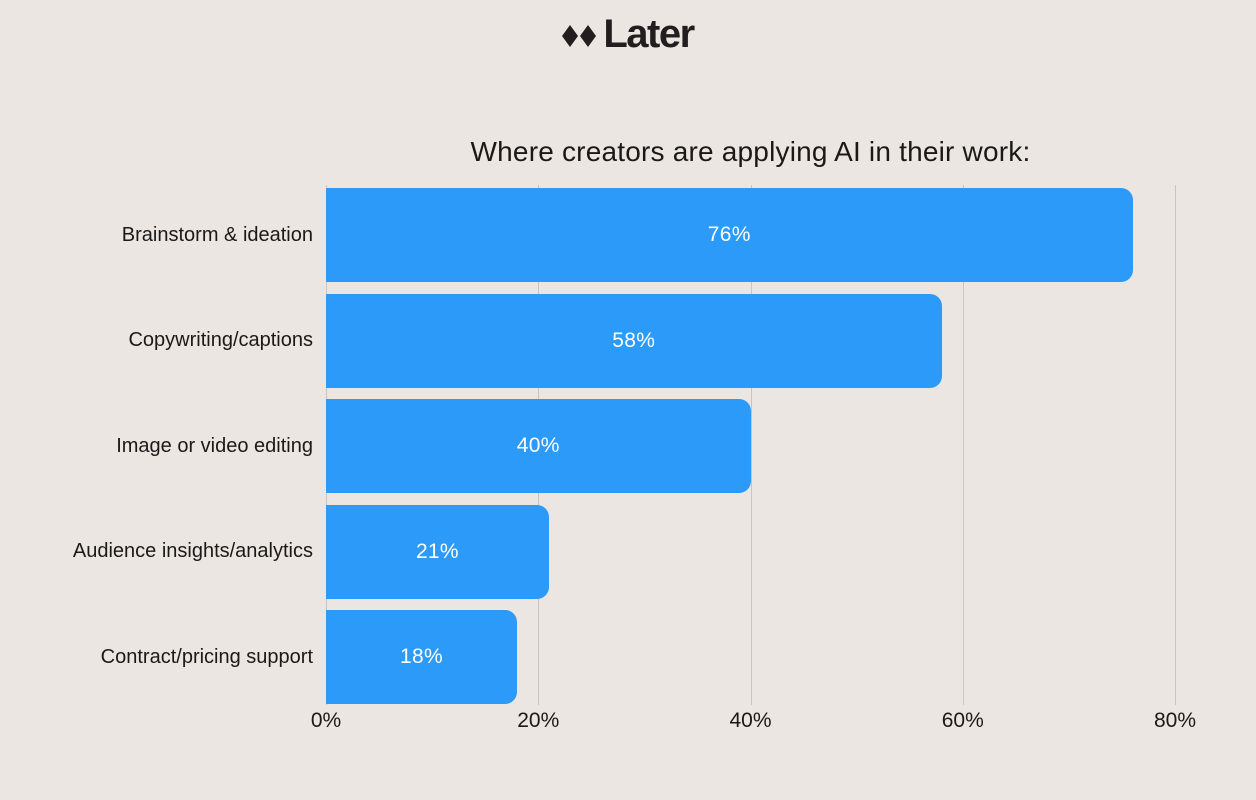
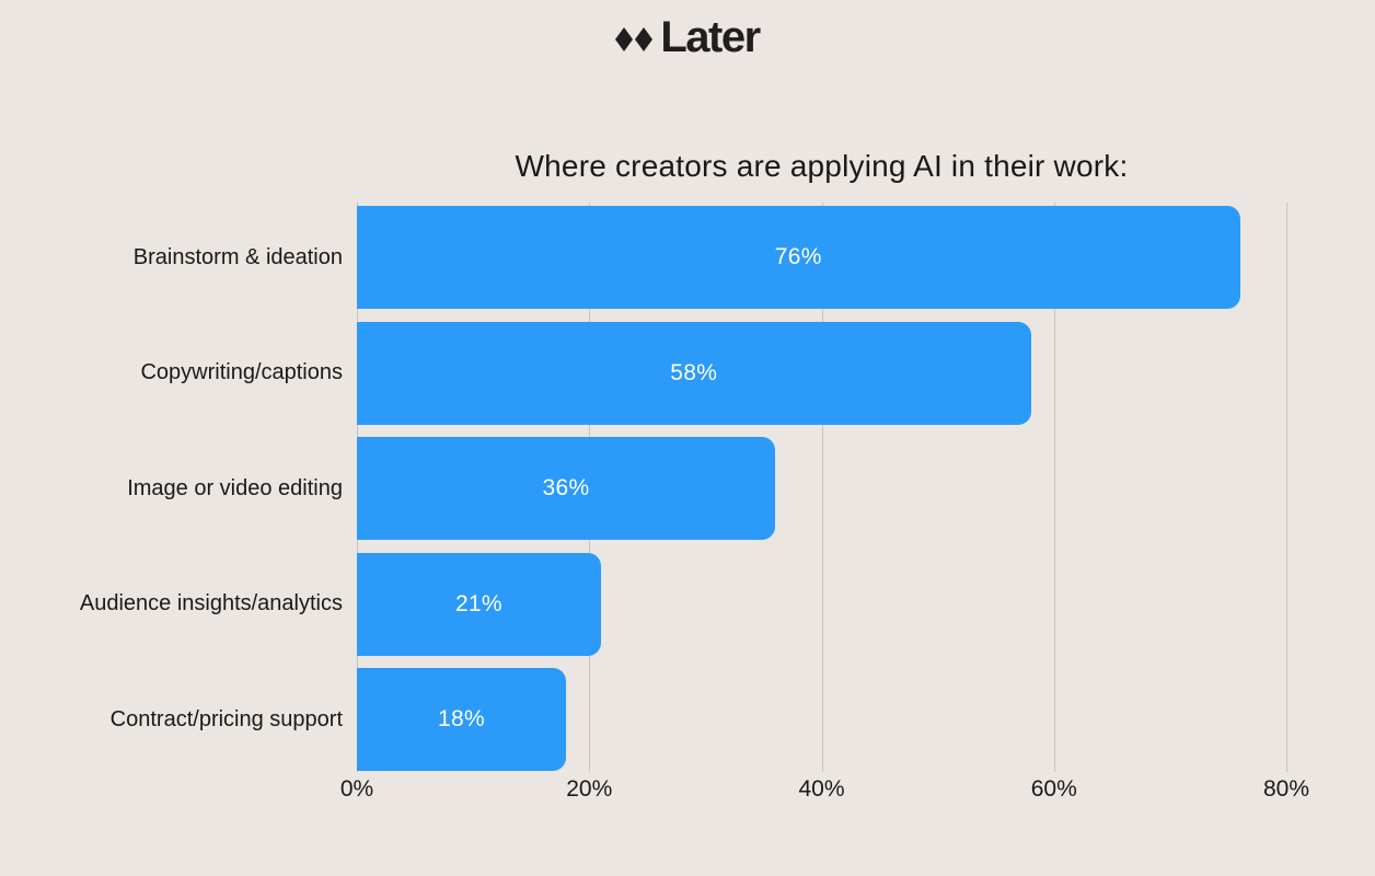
Image or video editing: 40% -> 36%
